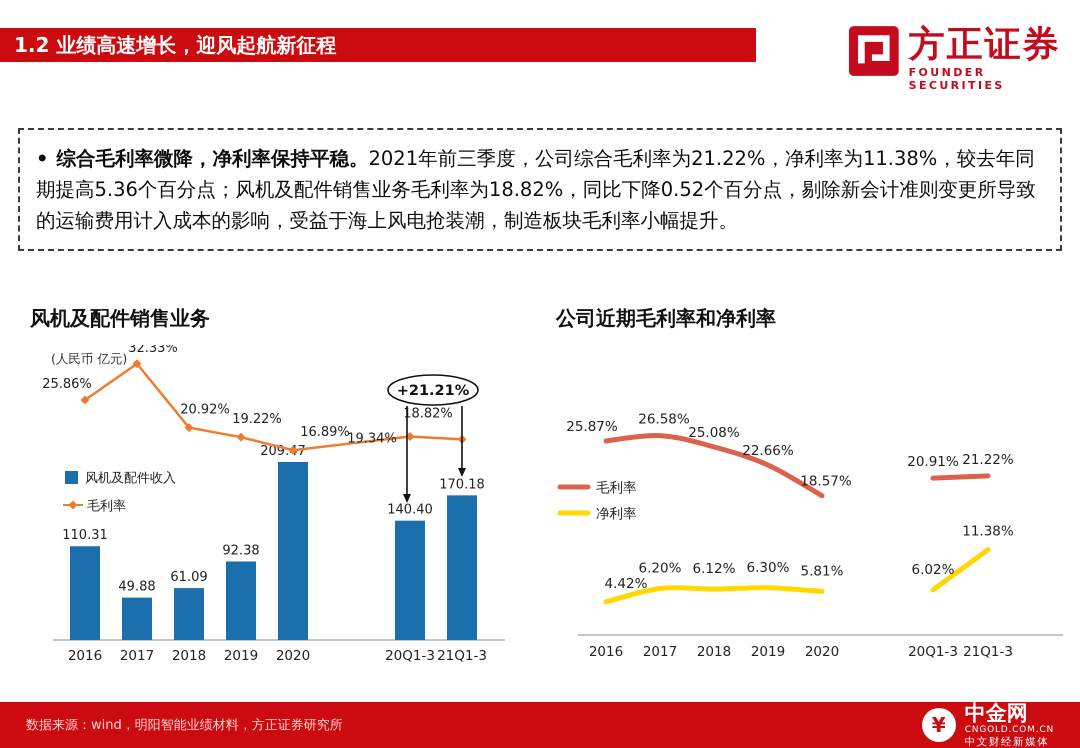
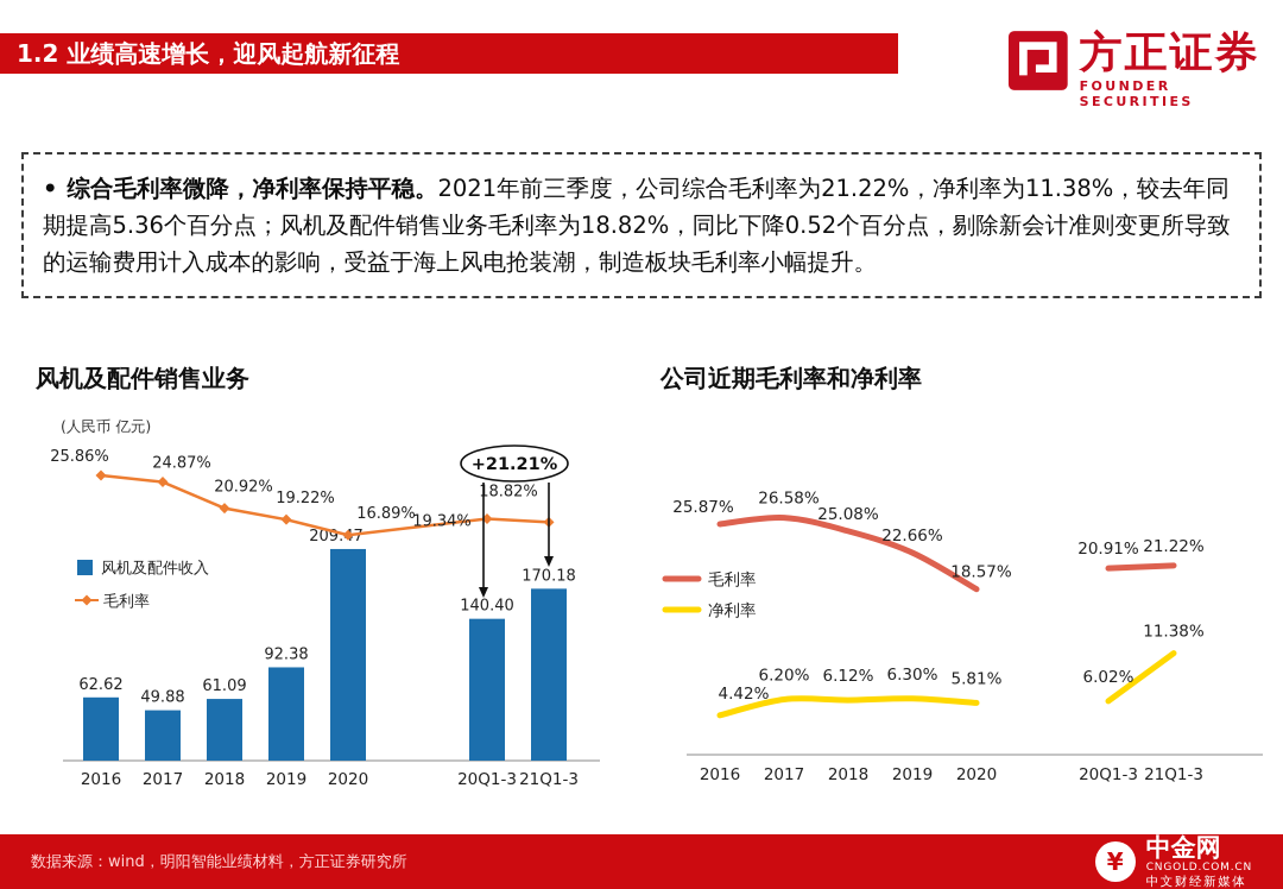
风机及配件销售业务/风机及配件收入/2016: 110.31 -> 62.62
风机及配件销售业务/毛利率/2017: 32.33% -> 24.87%
